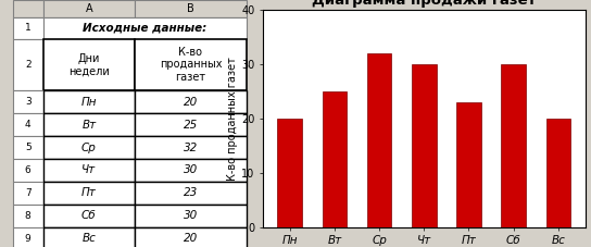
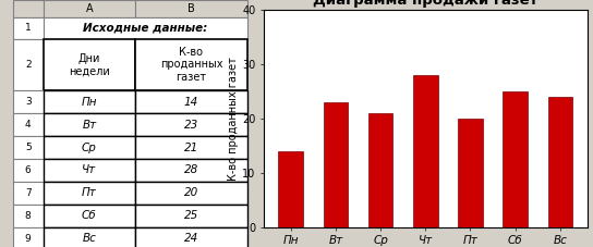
Пн: 20 -> 14
Вт: 25 -> 23
Ср: 32 -> 21
Чт: 30 -> 28
Пт: 23 -> 20
Сб: 30 -> 25
Вс: 20 -> 24
